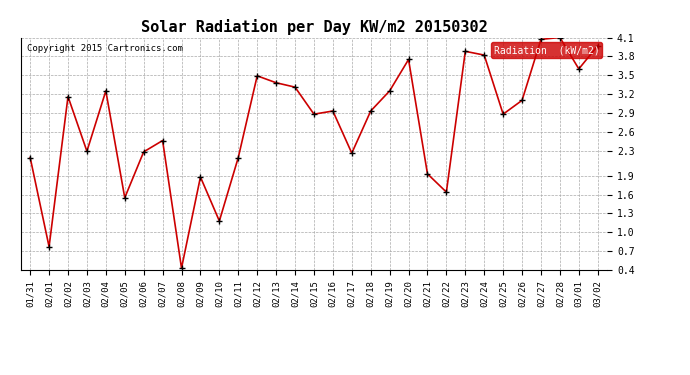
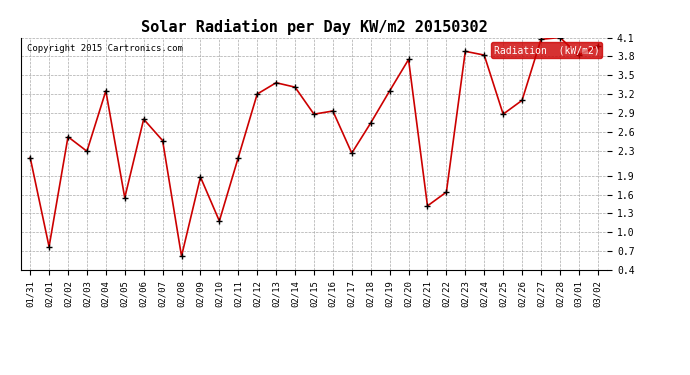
02/02: 3.16 -> 2.52
02/06: 2.28 -> 2.80
02/08: 0.43 -> 0.62
02/12: 3.49 -> 3.20
02/18: 2.93 -> 2.74
02/21: 1.93 -> 1.42
03/01: 3.60 -> 3.82
